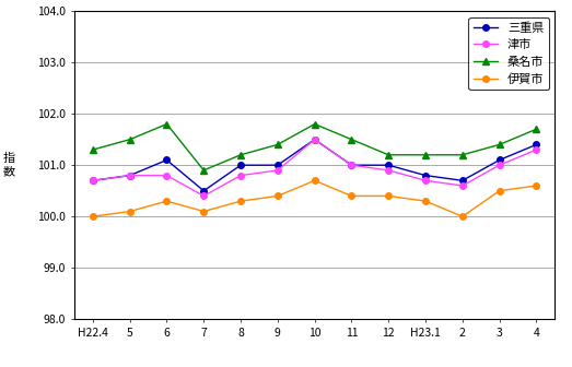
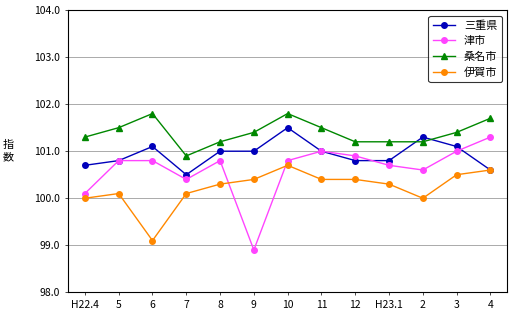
津市/H22.4: 100.7 -> 100.1
伊賀市/6: 100.3 -> 99.1
津市/9: 100.9 -> 98.9
津市/10: 101.5 -> 100.8
三重県/12: 101.0 -> 100.8
三重県/2: 100.7 -> 101.3
三重県/4: 101.4 -> 100.6
